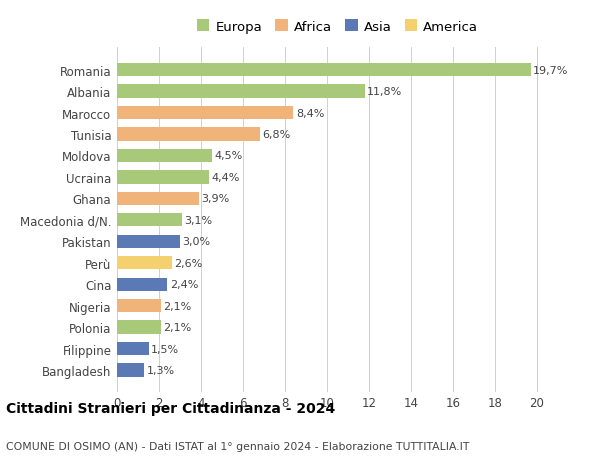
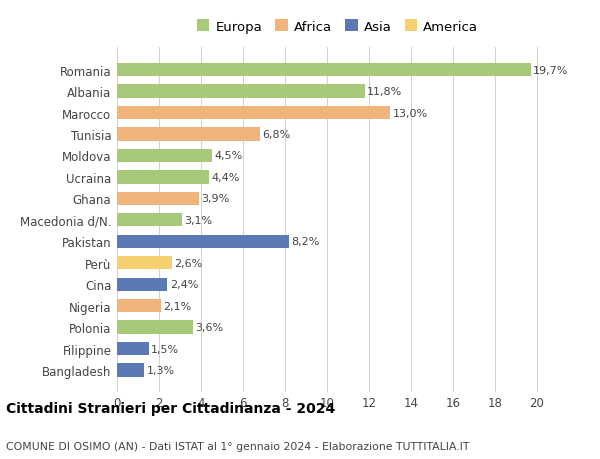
Marocco: 8,4% -> 13,0%
Pakistan: 3,0% -> 8,2%
Polonia: 2,1% -> 3,6%
